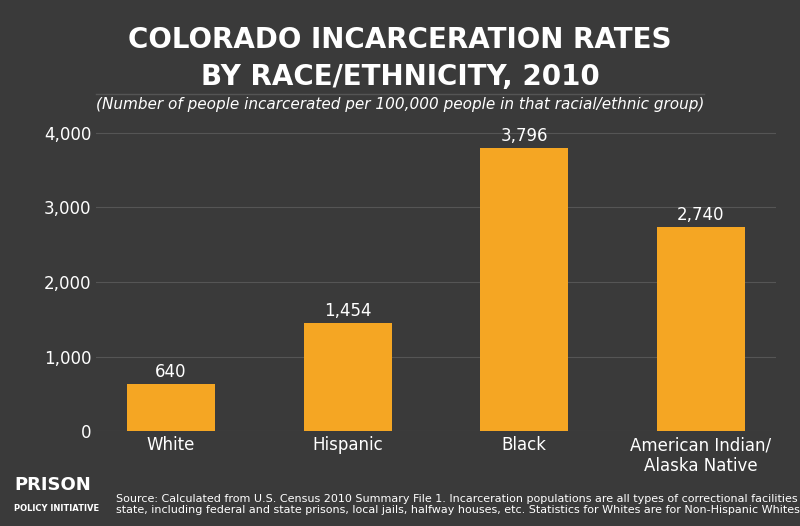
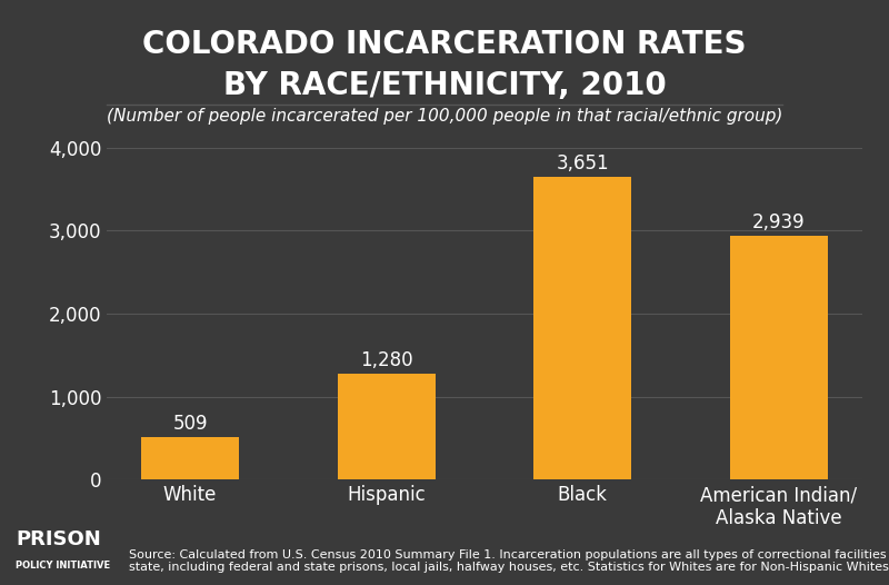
White: 640 -> 509
Hispanic: 1,454 -> 1,280
Black: 3,796 -> 3,651
American Indian/ Alaska Native: 2,740 -> 2,939
